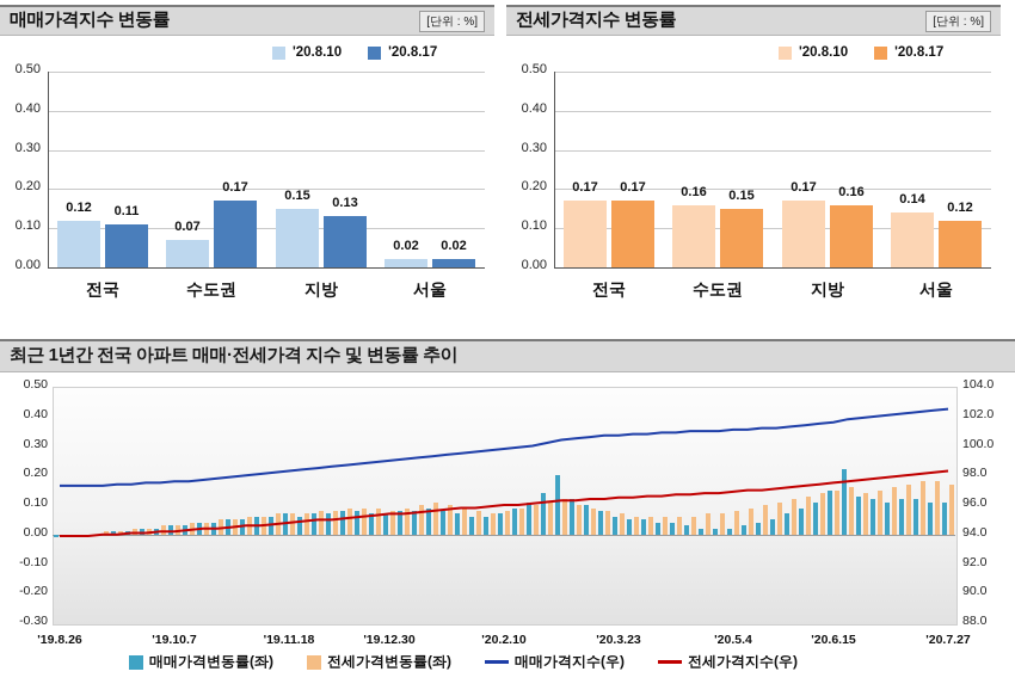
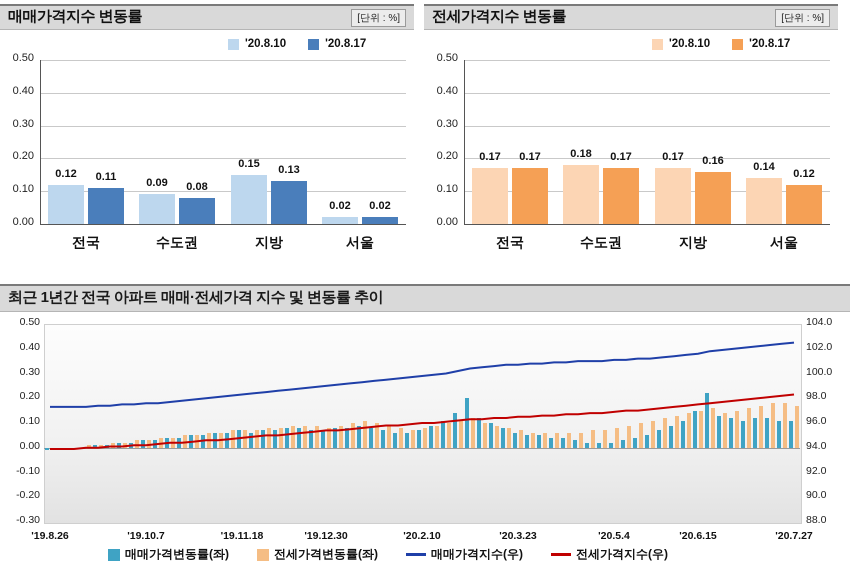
매매가격지수 변동률/'20.8.10/수도권: 0.07 -> 0.09
매매가격지수 변동률/'20.8.17/수도권: 0.17 -> 0.08
전세가격지수 변동률/'20.8.10/수도권: 0.16 -> 0.18
전세가격지수 변동률/'20.8.17/수도권: 0.15 -> 0.17
